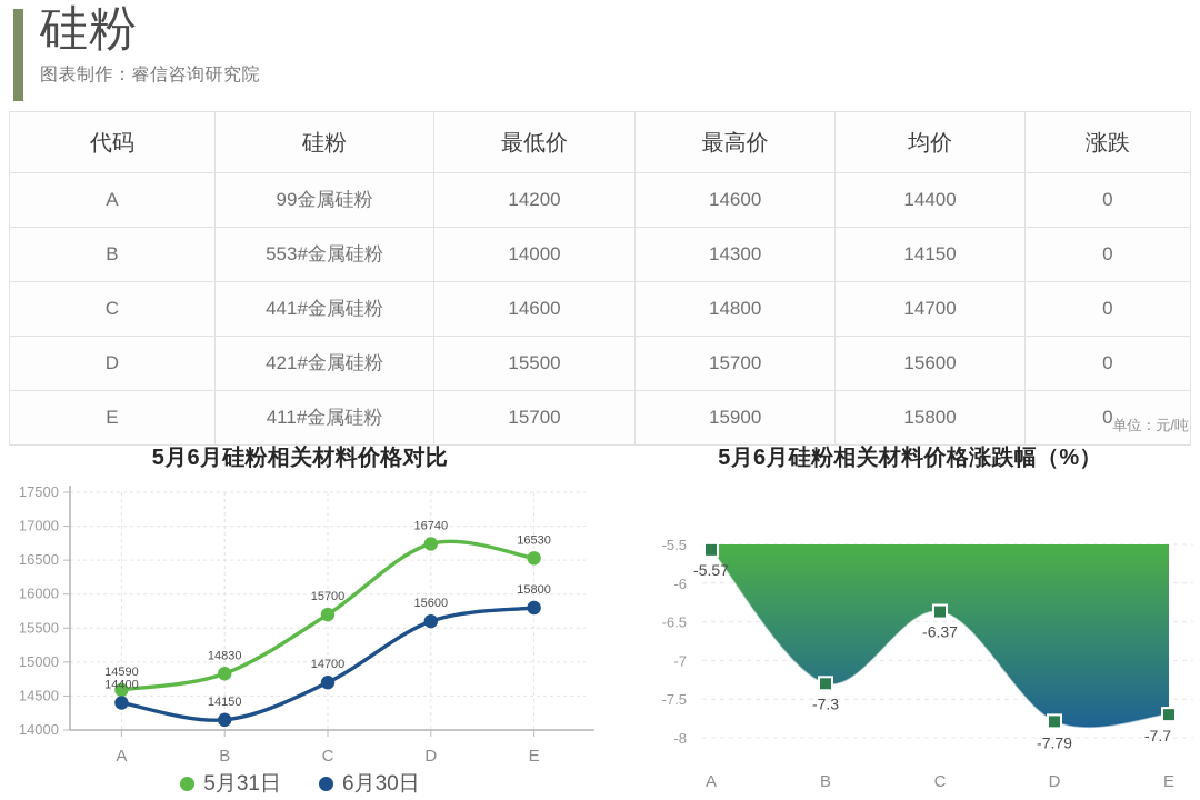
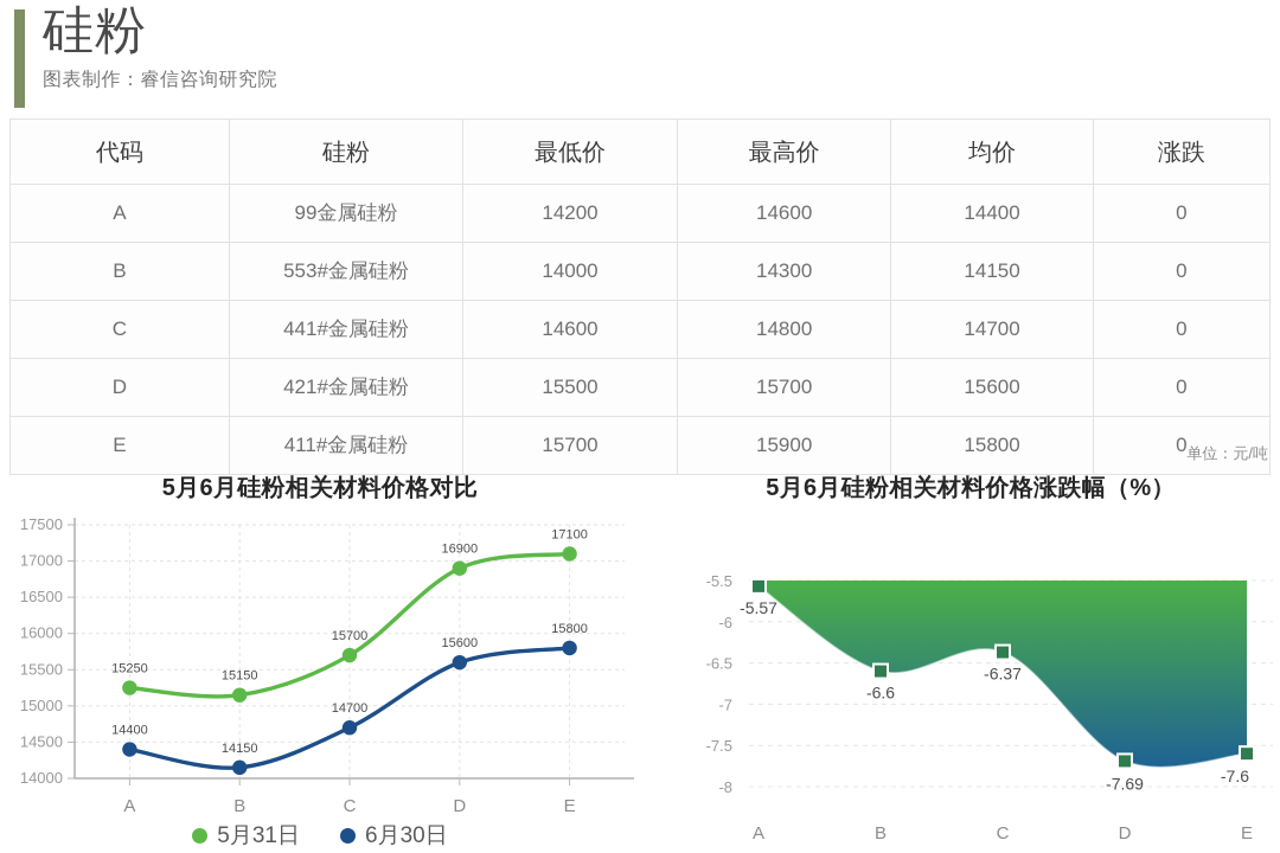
5月6月硅粉相关材料价格对比/5月31日/A: 14590 -> 15250
5月6月硅粉相关材料价格对比/5月31日/B: 14830 -> 15150
5月6月硅粉相关材料价格对比/5月31日/D: 16740 -> 16900
5月6月硅粉相关材料价格对比/5月31日/E: 16530 -> 17100
5月6月硅粉相关材料价格涨跌幅（%）/B: -7.3 -> -6.6
5月6月硅粉相关材料价格涨跌幅（%）/D: -7.79 -> -7.69
5月6月硅粉相关材料价格涨跌幅（%）/E: -7.7 -> -7.6
